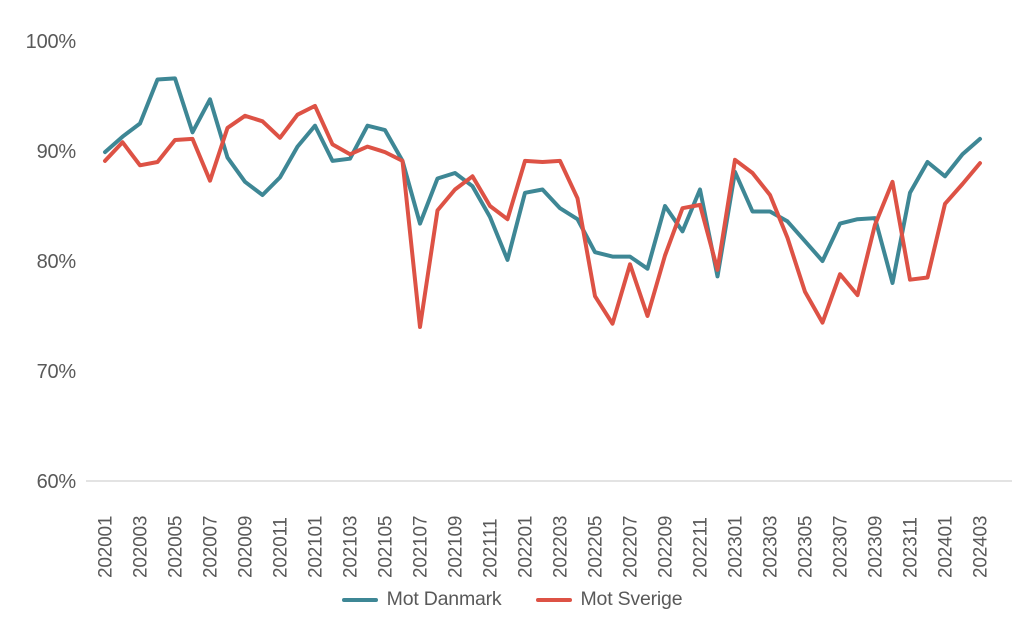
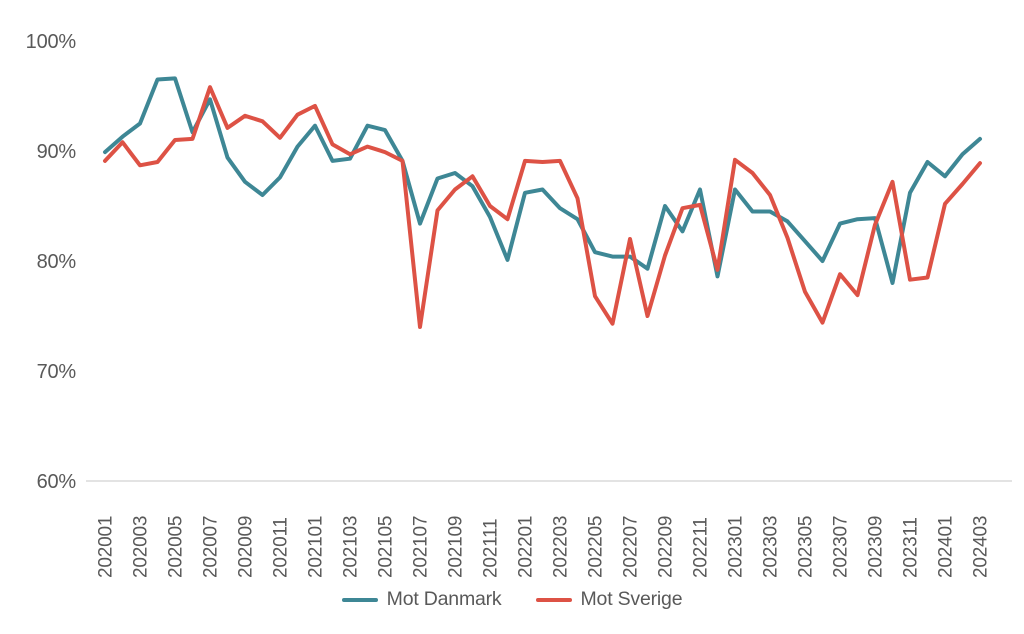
Mot Sverige/202007: 87.3% -> 95.8%
Mot Sverige/202207: 79.7% -> 82.0%
Mot Danmark/202301: 88.1% -> 86.5%
